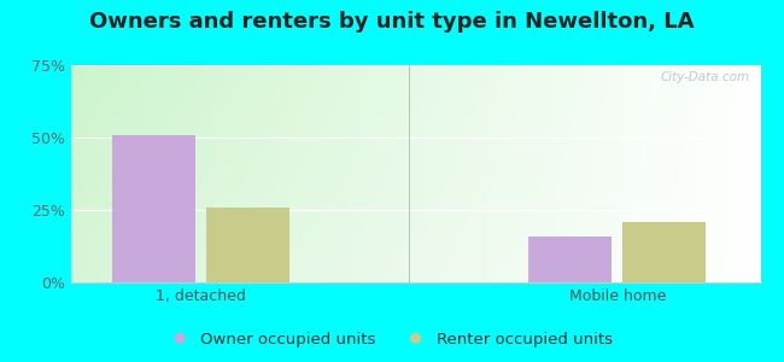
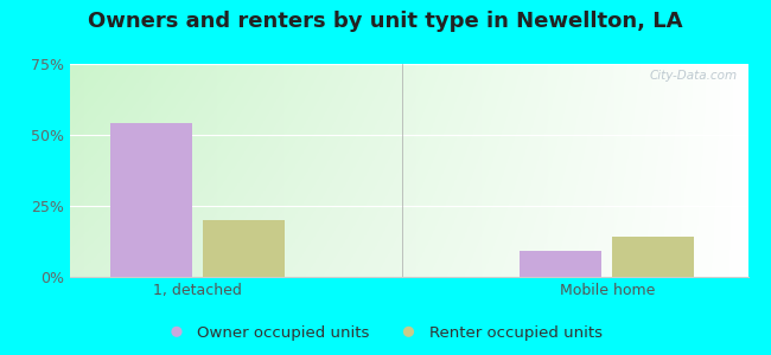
Owner occupied units/1, detached: 51% -> 54%
Renter occupied units/1, detached: 26% -> 20%
Owner occupied units/Mobile home: 16% -> 9%
Renter occupied units/Mobile home: 21% -> 14%
